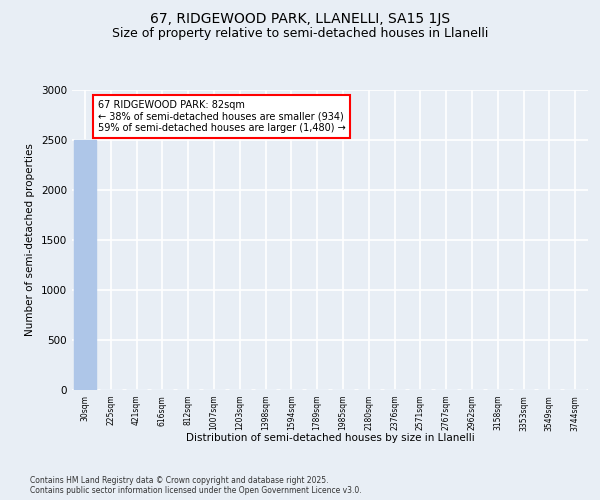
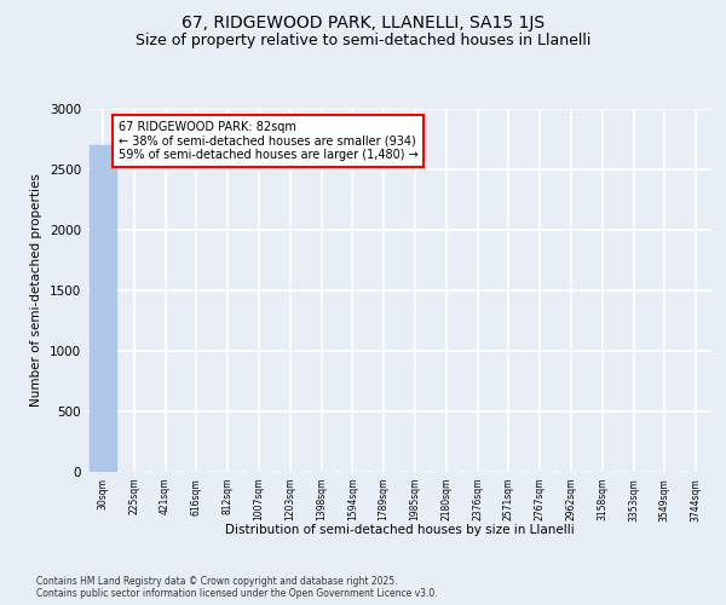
30sqm: 2500 -> 2700
